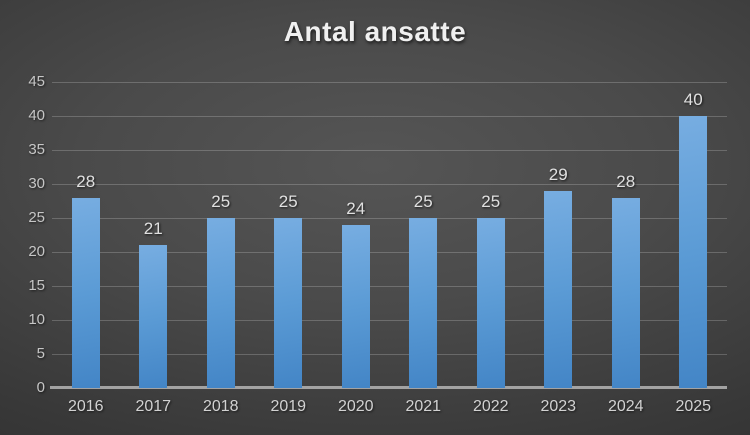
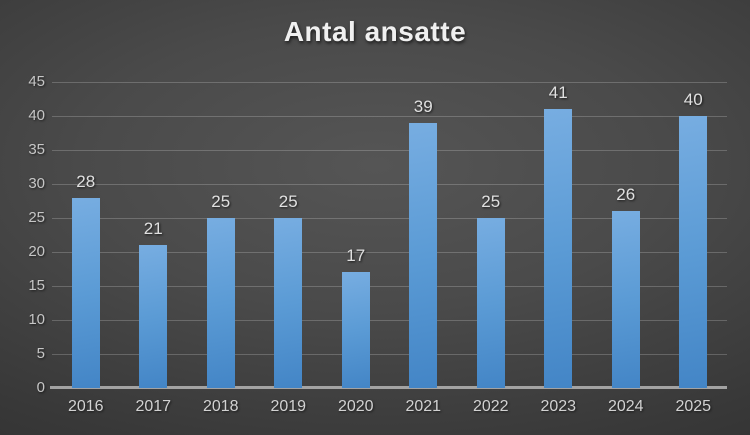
2020: 24 -> 17
2021: 25 -> 39
2023: 29 -> 41
2024: 28 -> 26
